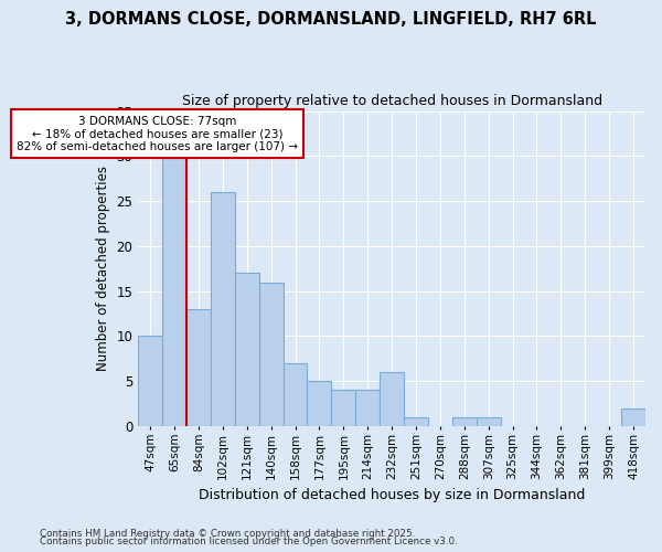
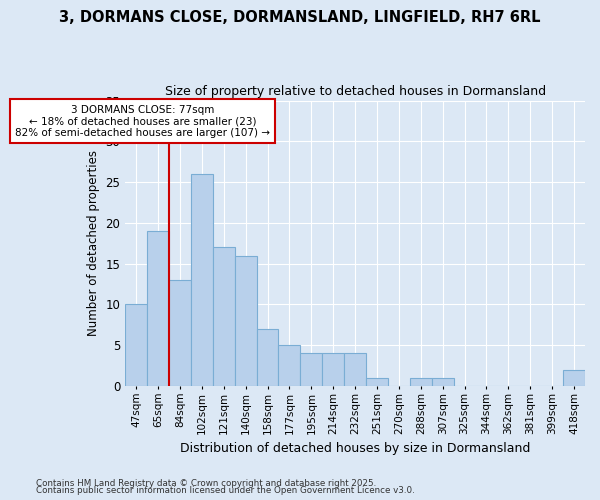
65sqm: 30 -> 19
232sqm: 6 -> 4
